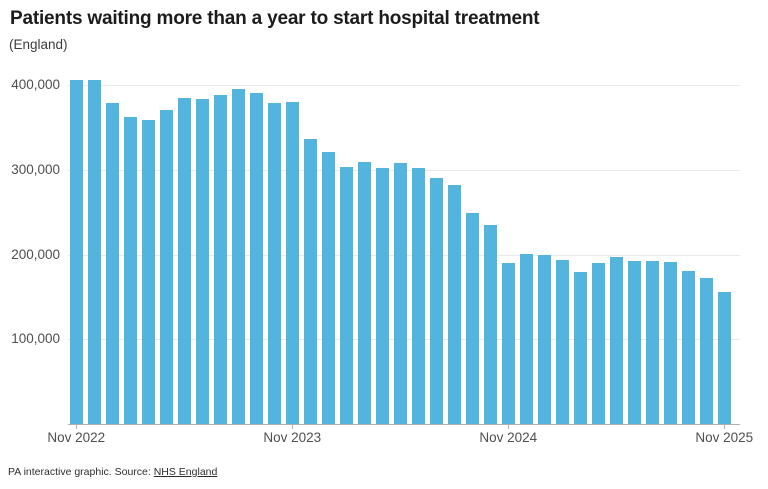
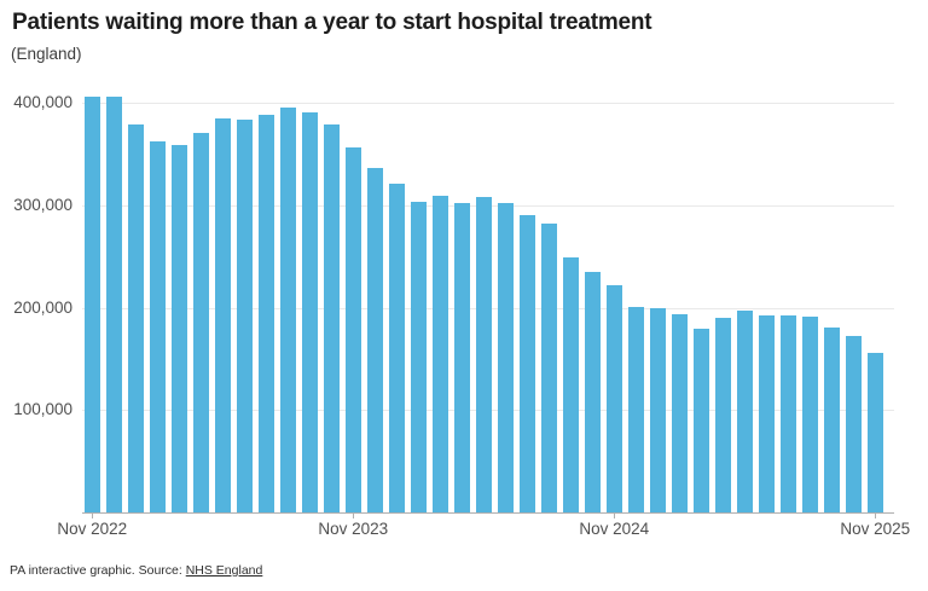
Nov 2023: 380000 -> 360000
Nov 2024: 190000 -> 220000
